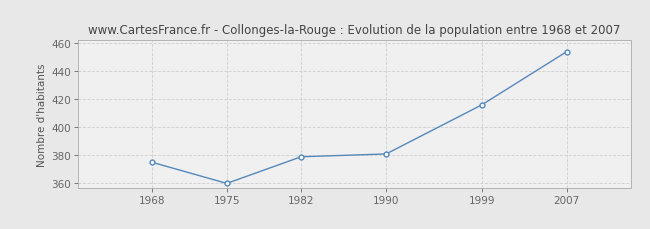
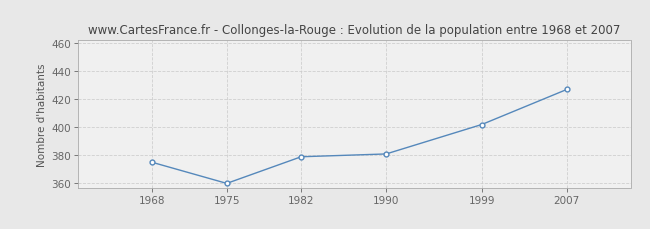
1999: 416 -> 402
2007: 454 -> 427
